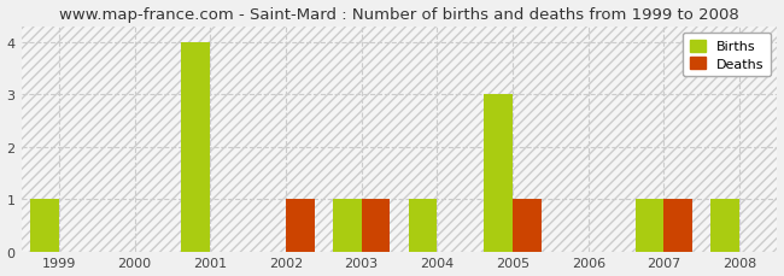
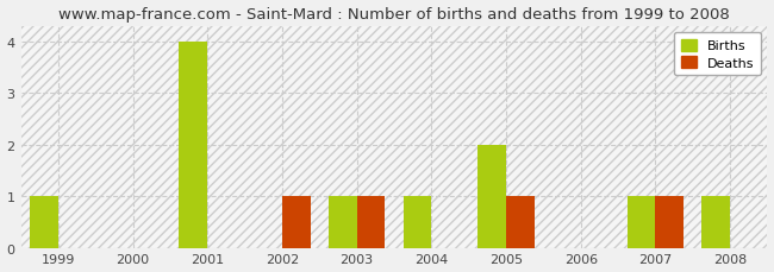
Births/2005: 3 -> 2
